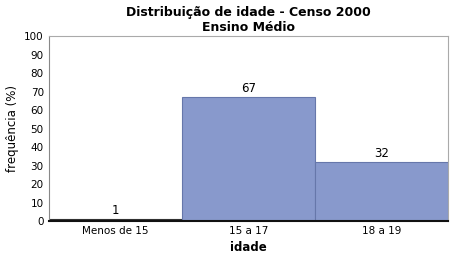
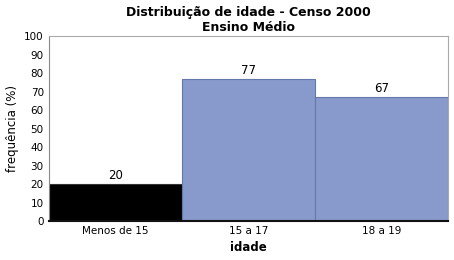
Menos de 15: 1 -> 20
15 a 17: 67 -> 77
18 a 19: 32 -> 67
